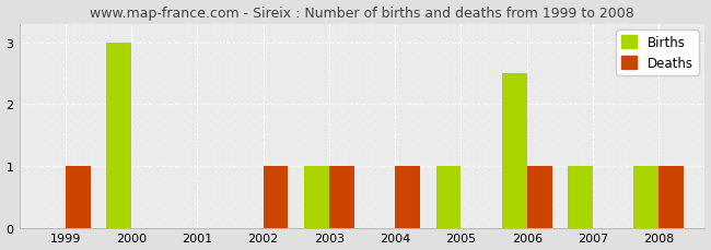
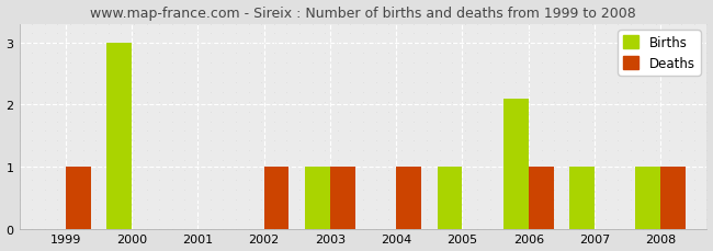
Births/2006: 2.5 -> 2.1
